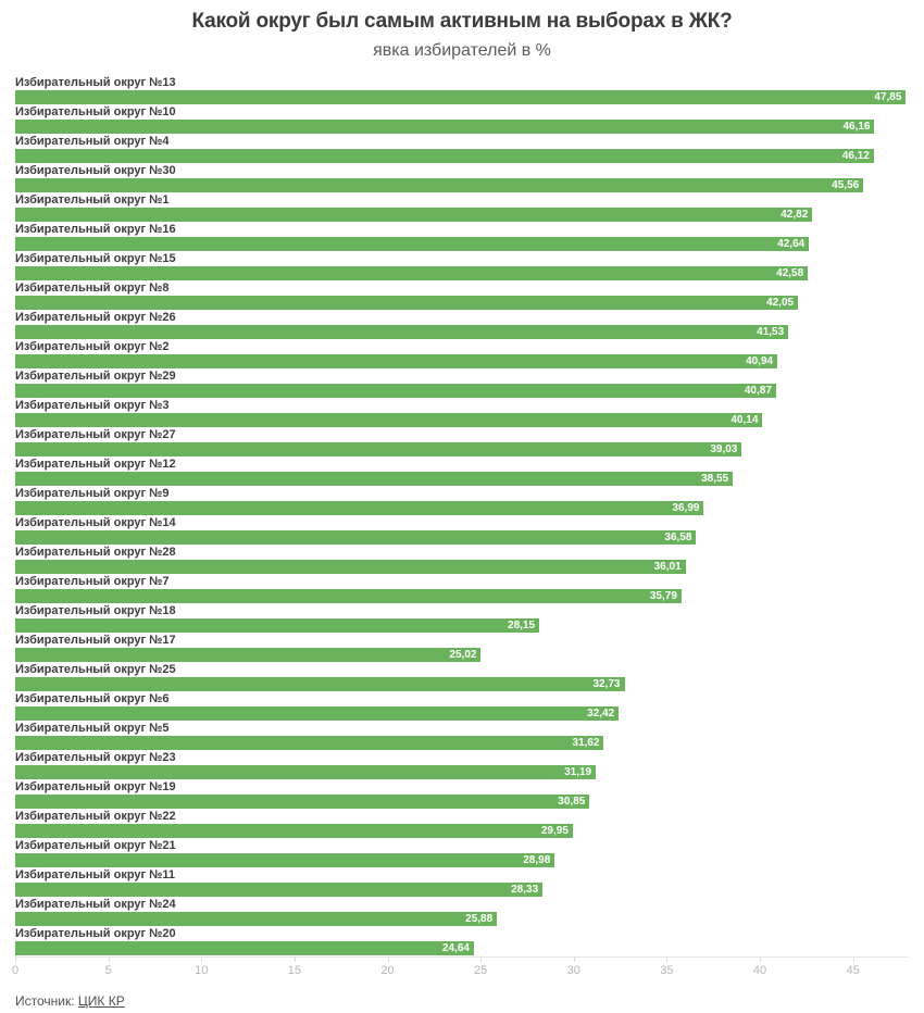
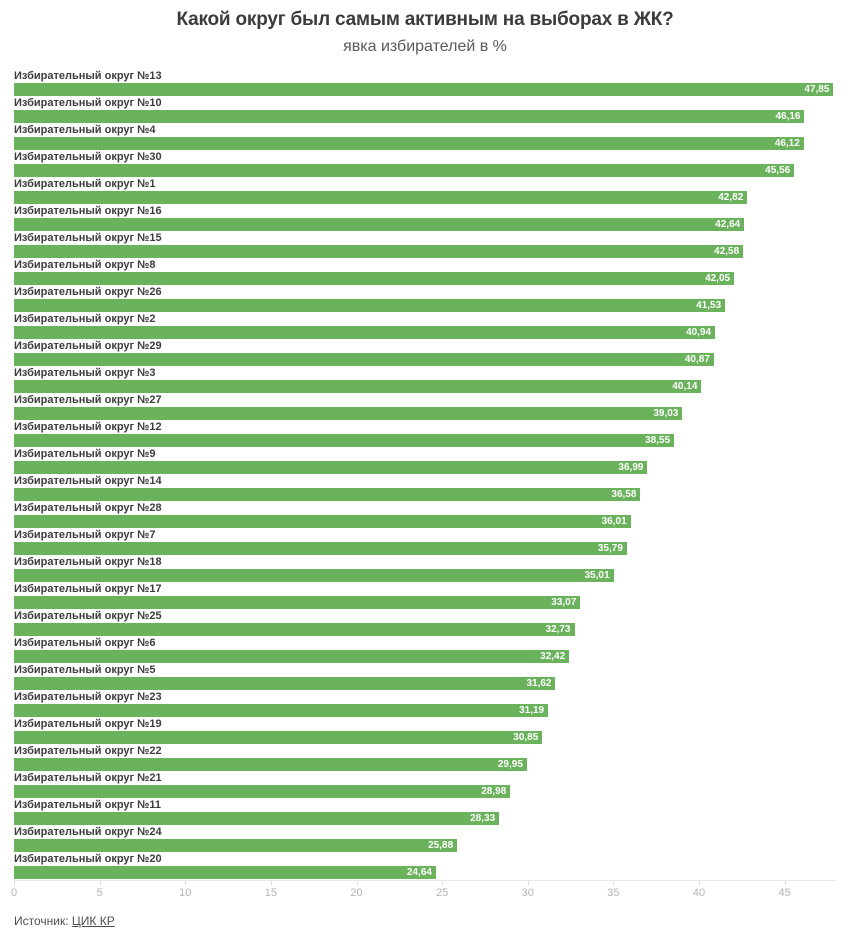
Избирательный округ №18: 28,15 -> 35,01
Избирательный округ №17: 25,02 -> 33,07
